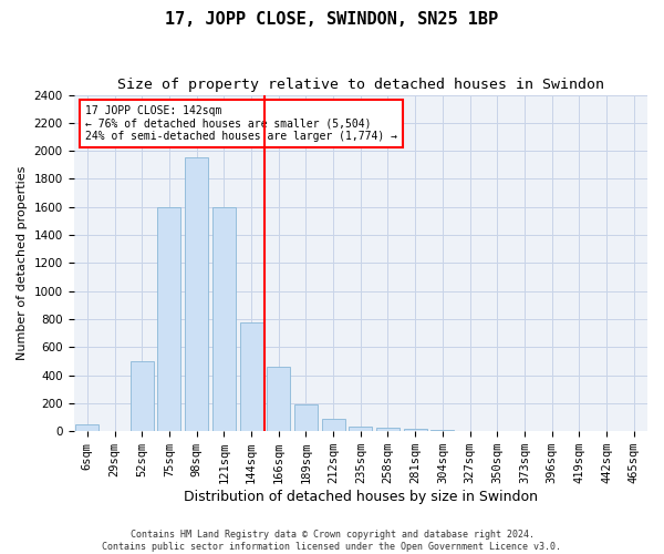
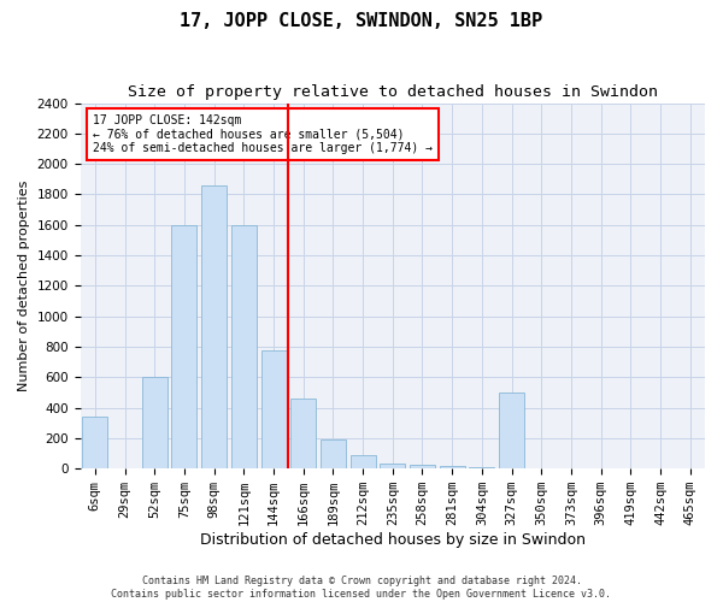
6sqm: 50 -> 340
52sqm: 500 -> 600
98sqm: 1950 -> 1860
327sqm: 0 -> 500
